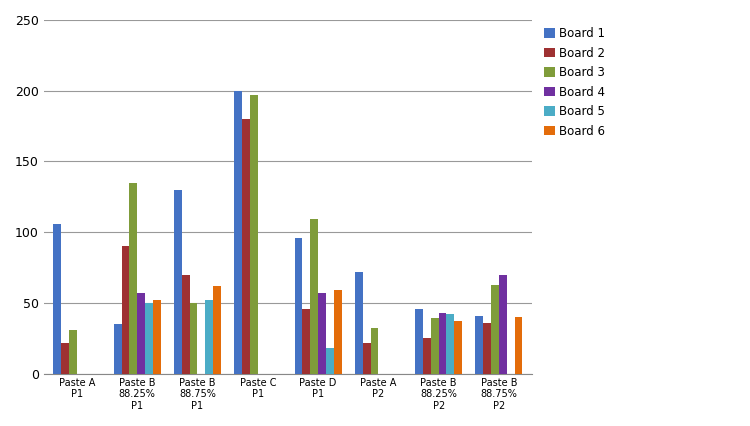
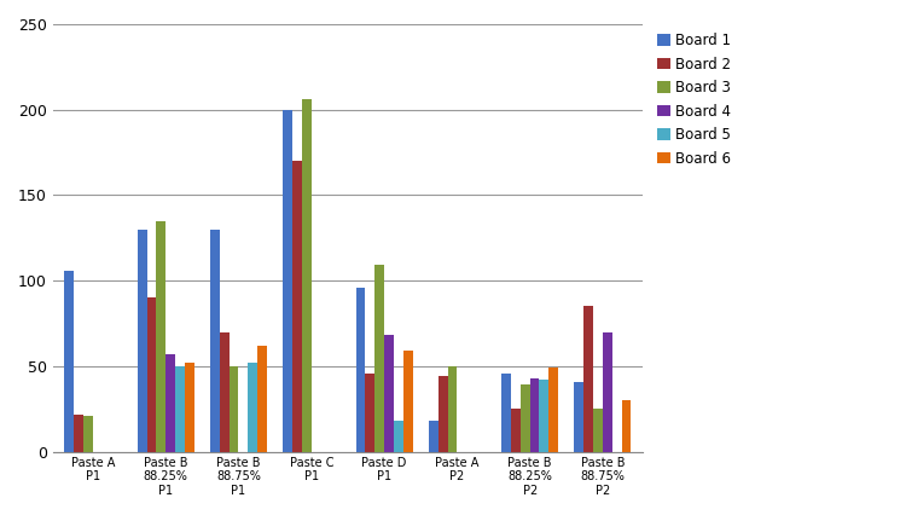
Board 3/Paste A P1: 31 -> 21
Board 1/Paste B 88.25% P1: 35 -> 130
Board 2/Paste C P1: 180 -> 170
Board 3/Paste C P1: 197 -> 206
Board 4/Paste D P1: 57 -> 68
Board 1/Paste A P2: 72 -> 18
Board 2/Paste A P2: 22 -> 44
Board 3/Paste A P2: 32 -> 50
Board 6/Paste B 88.25% P2: 37 -> 49
Board 2/Paste B 88.75% P2: 36 -> 85
Board 3/Paste B 88.75% P2: 63 -> 25
Board 6/Paste B 88.75% P2: 40 -> 30
